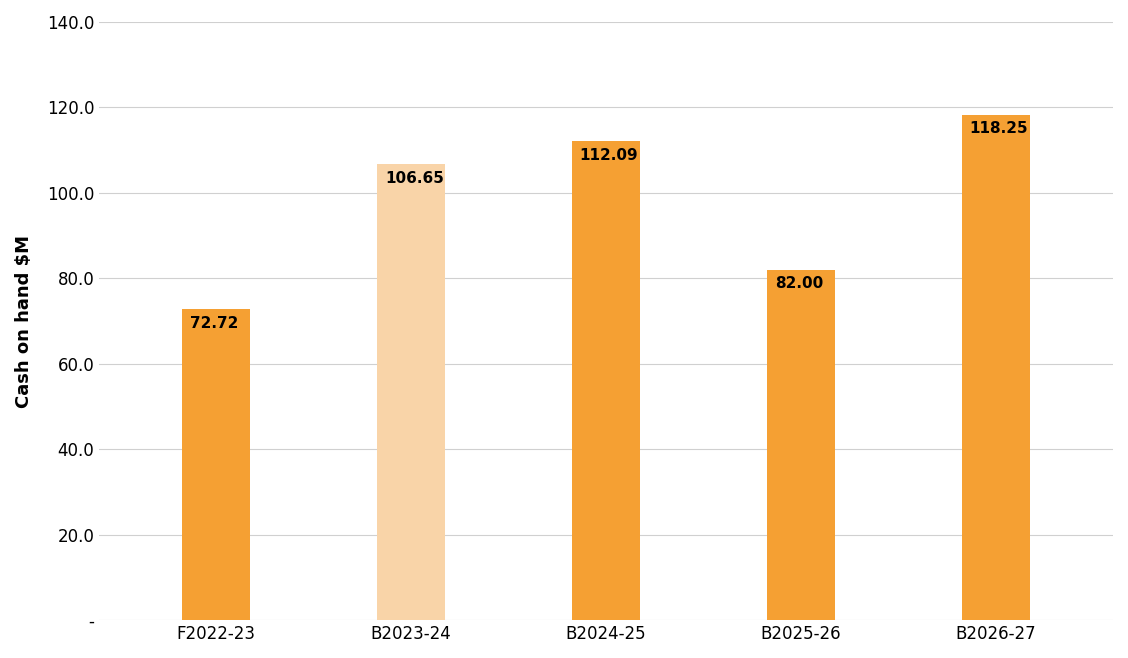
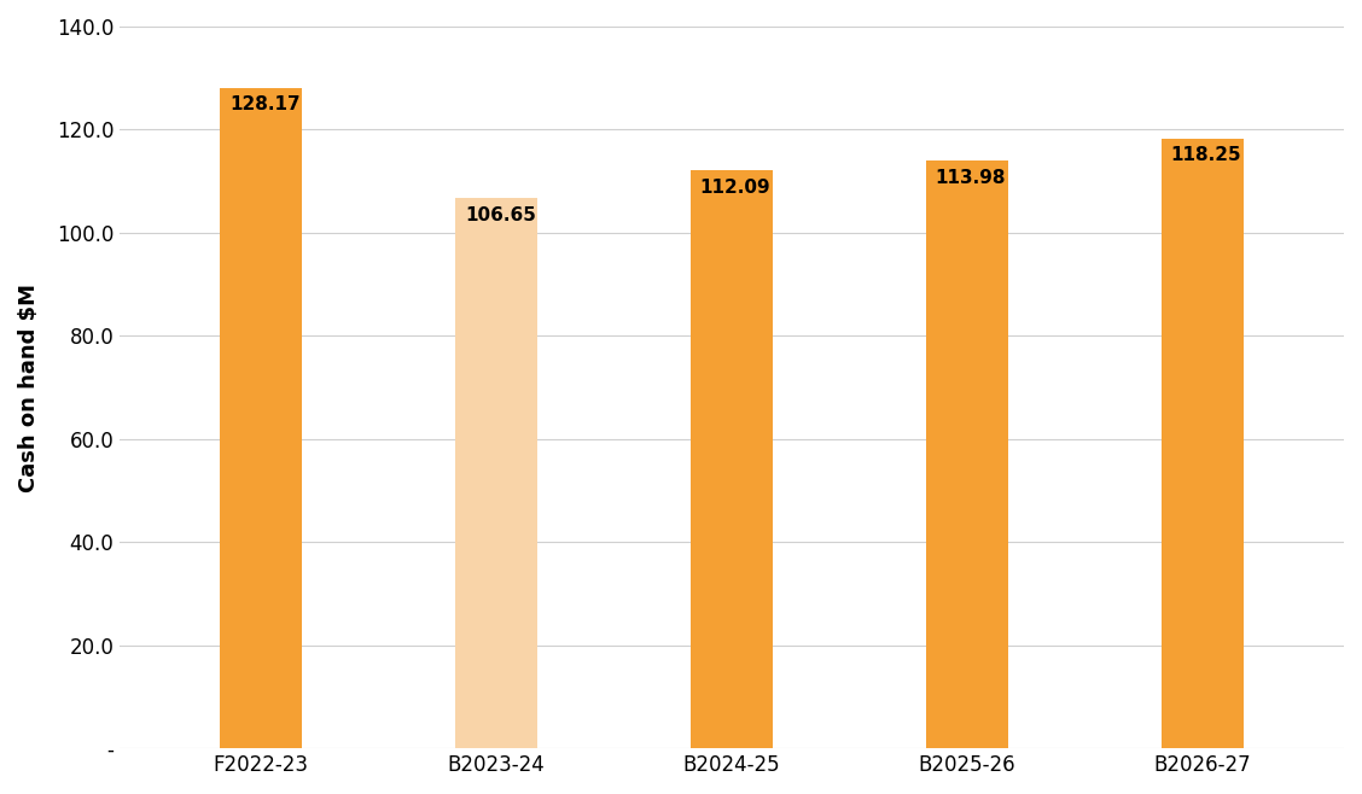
F2022-23: 72.72 -> 128.17
B2025-26: 82.00 -> 113.98
